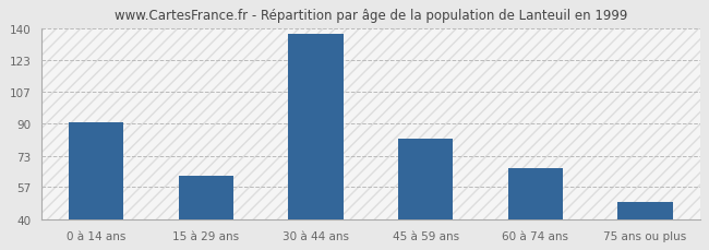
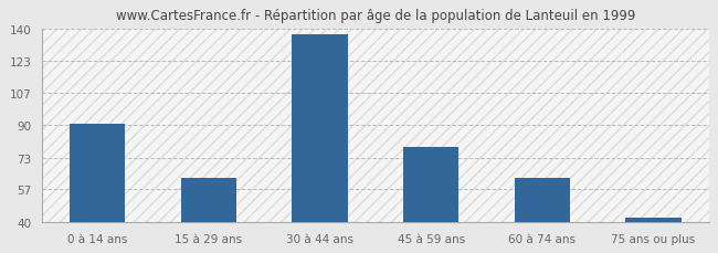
45 à 59 ans: 82 -> 79
60 à 74 ans: 67 -> 63
75 ans ou plus: 49 -> 42
